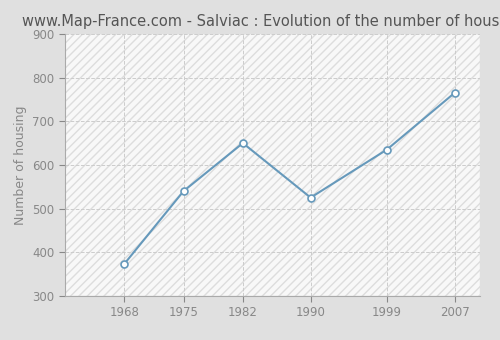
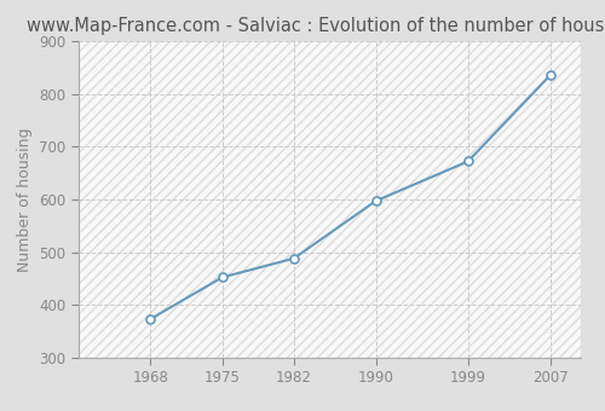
1975: 540 -> 452
1982: 650 -> 488
1990: 525 -> 597
1999: 635 -> 672
2007: 765 -> 835
